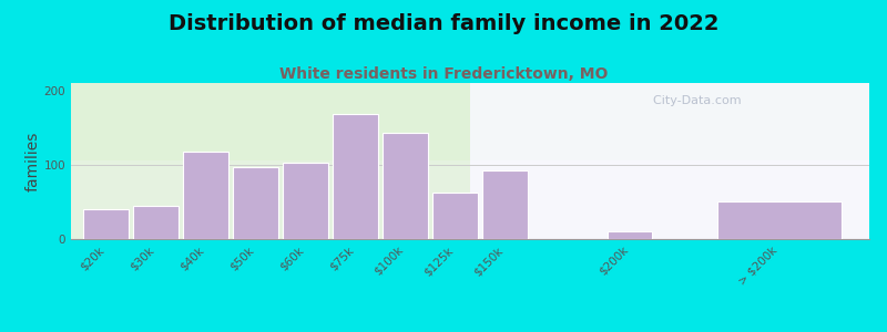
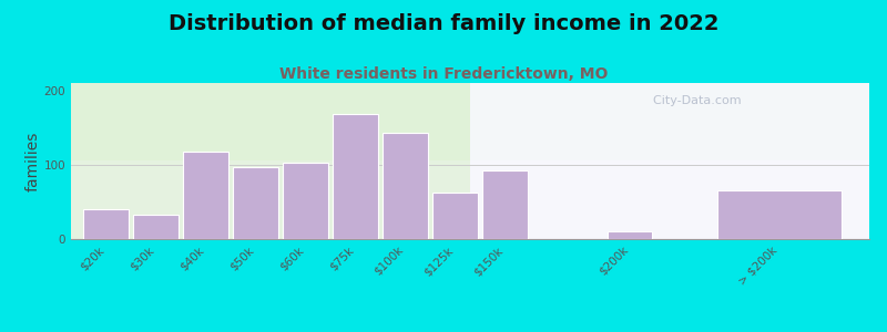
$30k: 44 -> 33
> $200k: 50 -> 65
